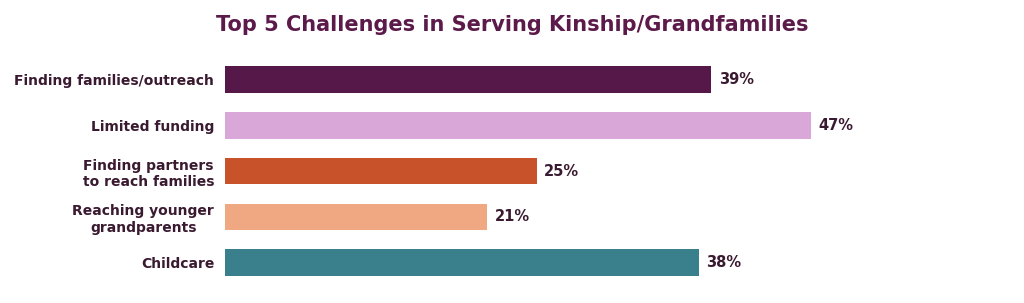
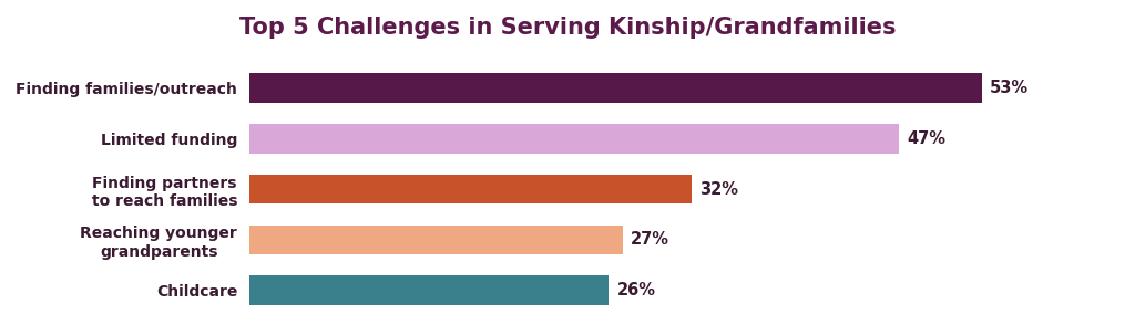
Finding families/outreach: 39% -> 53%
Finding partners to reach families: 25% -> 32%
Reaching younger grandparents: 21% -> 27%
Childcare: 38% -> 26%
